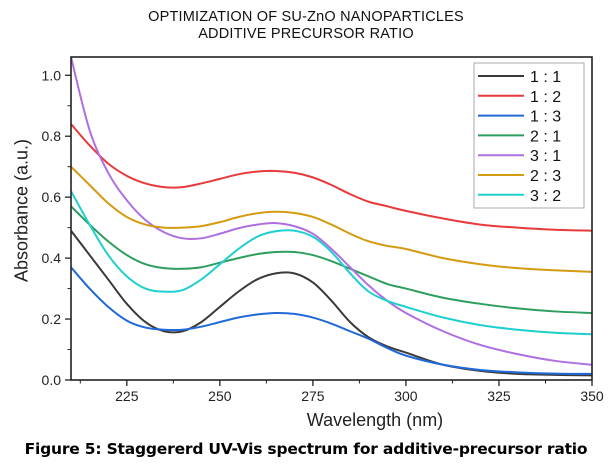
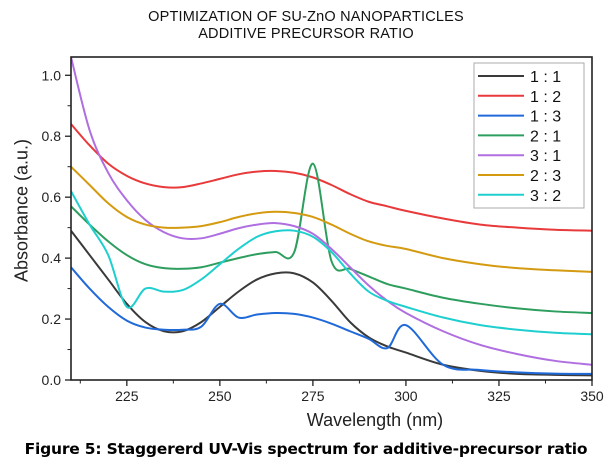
3 : 2/225: 0.34 -> 0.24
1 : 3/250: 0.19 -> 0.25
2 : 1/275: 0.41 -> 0.71
1 : 3/300: 0.08 -> 0.18
